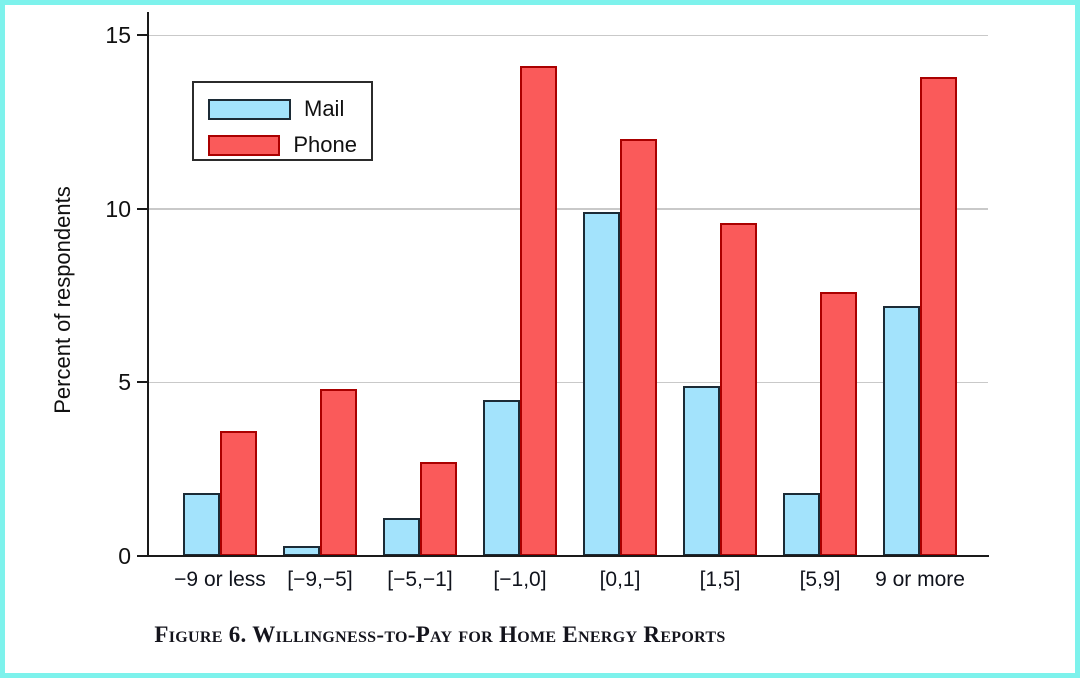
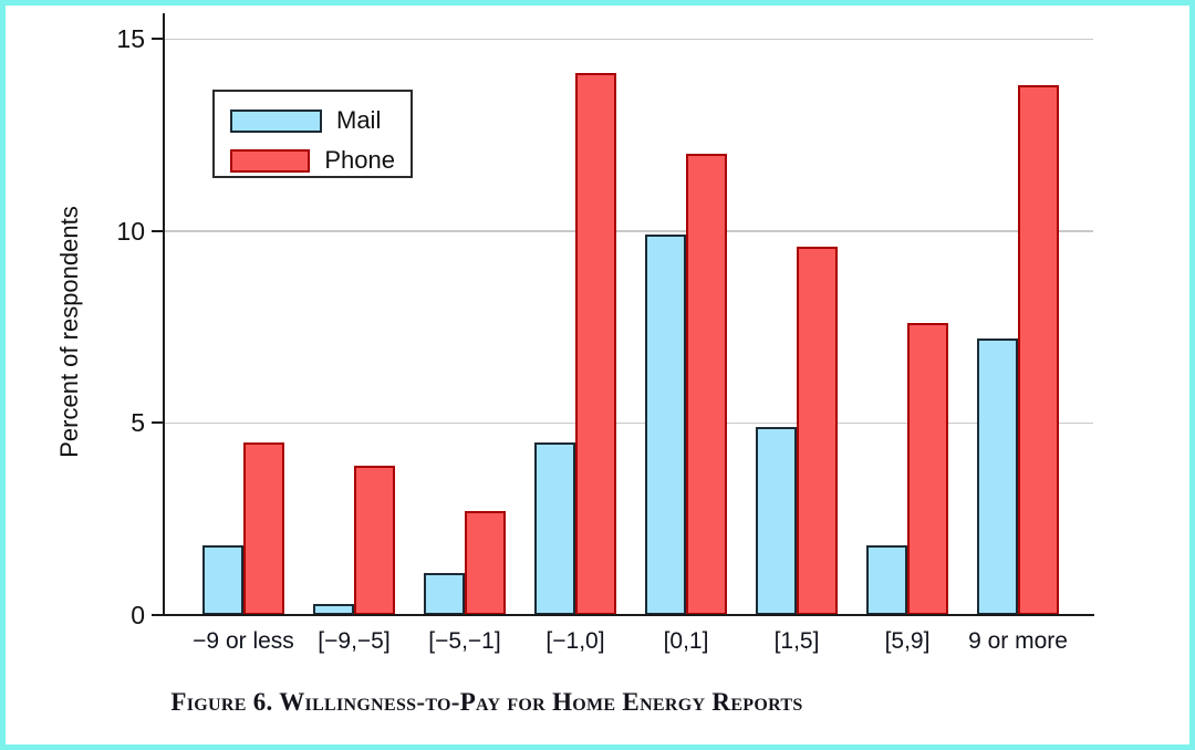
Phone/−9 or less: 3.6 -> 4.5
Phone/[−9,−5]: 4.8 -> 3.9
